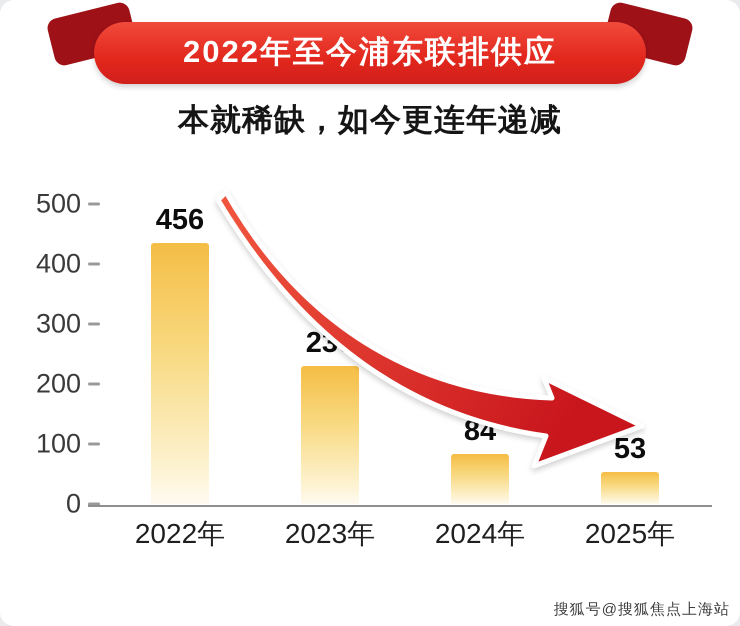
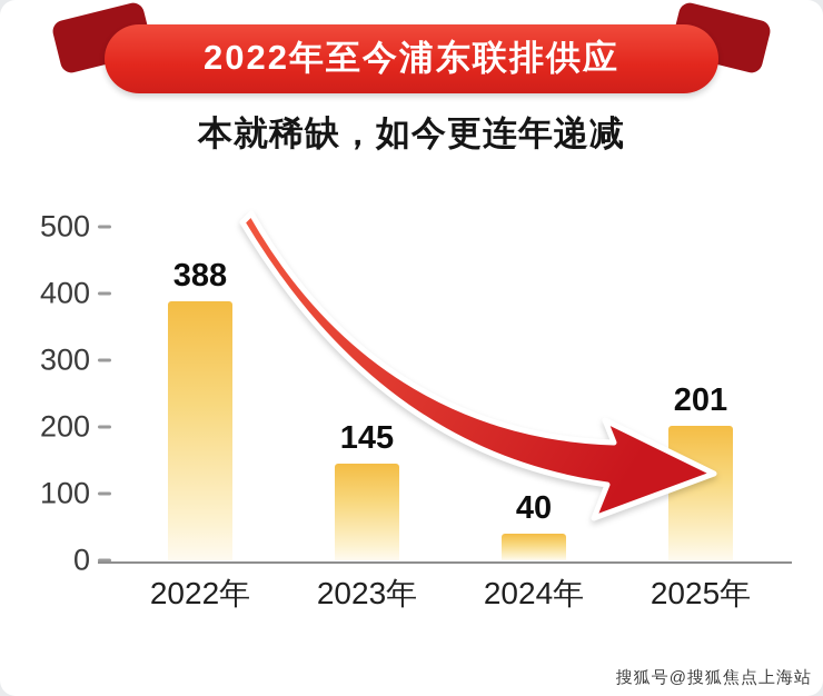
2022年: 456 -> 388
2023年: 230 -> 145
2024年: 84 -> 40
2025年: 53 -> 201
